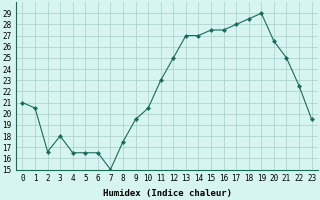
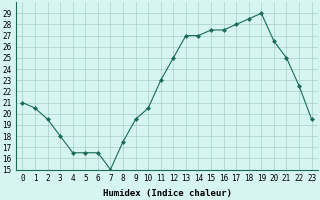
2: 16.6 -> 19.5
